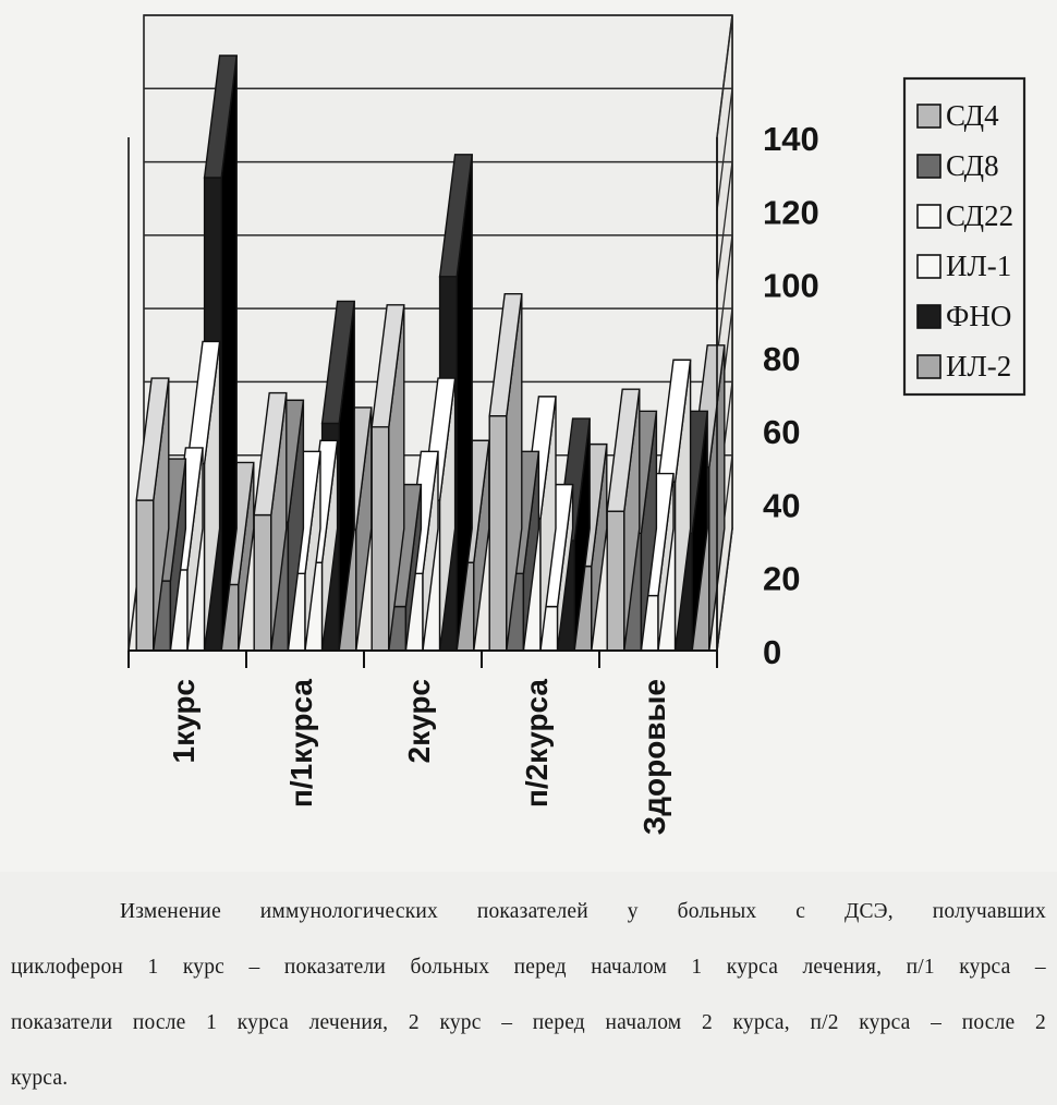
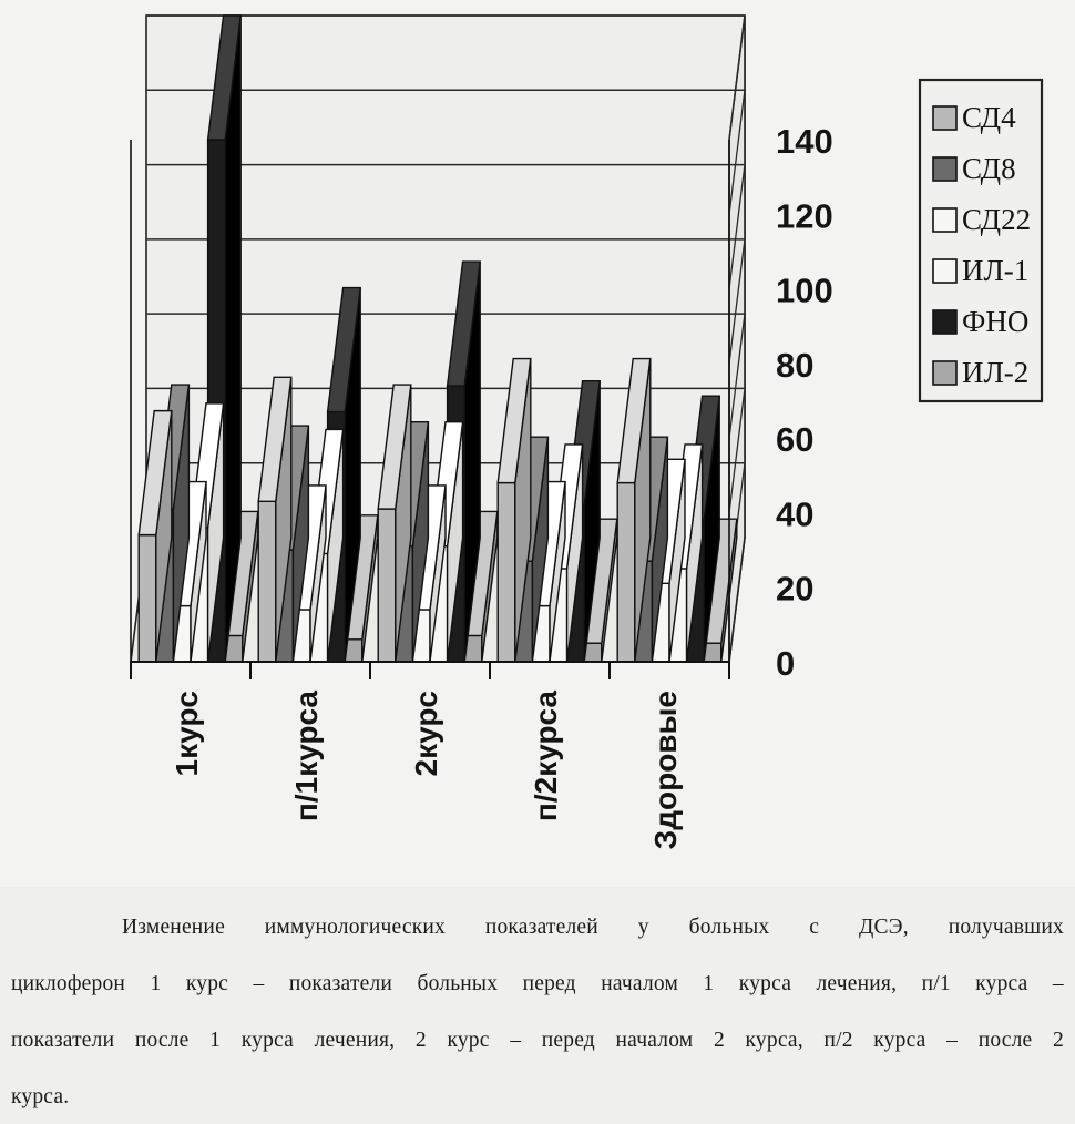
СД4/1курс: 41 -> 34
СД8/1курс: 19 -> 41
СД22/1курс: 22 -> 15
ИЛ-1/1курс: 51 -> 36
ФНО/1курс: 129 -> 140
ИЛ-2/1курс: 18 -> 7
СД4/п/1курса: 37 -> 43
СД8/п/1курса: 35 -> 30
СД22/п/1курса: 21 -> 14
ИЛ-1/п/1курса: 24 -> 29
ФНО/п/1курса: 62 -> 67
ИЛ-2/п/1курса: 33 -> 6
СД4/2курс: 61 -> 41
СД8/2курс: 12 -> 31
СД22/2курс: 21 -> 14
ИЛ-1/2курс: 41 -> 31
ФНО/2курс: 102 -> 74
ИЛ-2/2курс: 24 -> 7
СД4/п/2курса: 64 -> 48
СД8/п/2курса: 21 -> 27
СД22/п/2курса: 36 -> 15
ИЛ-1/п/2курса: 12 -> 25
ФНО/п/2курса: 30 -> 42
ИЛ-2/п/2курса: 23 -> 5
СД4/Здоровые: 38 -> 48
СД8/Здоровые: 32 -> 27
СД22/Здоровые: 15 -> 21
ИЛ-1/Здоровые: 46 -> 25
ФНО/Здоровые: 32 -> 38
ИЛ-2/Здоровые: 50 -> 5
